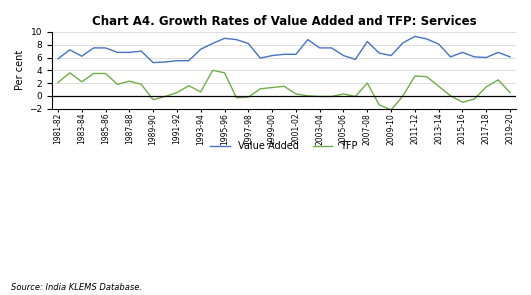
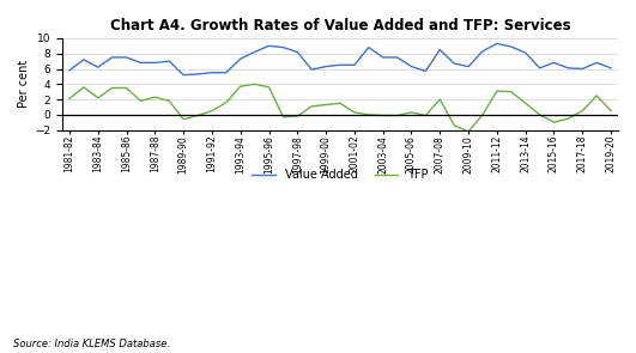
TFP/1993-94: 0.6 -> 3.7
TFP/2017-18: 1.4 -> 0.5
